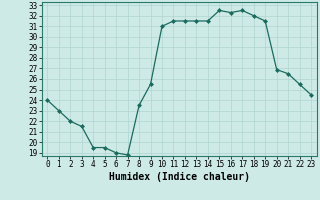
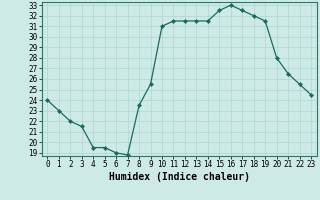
16: 32.3 -> 33.0
20: 26.9 -> 28.0
